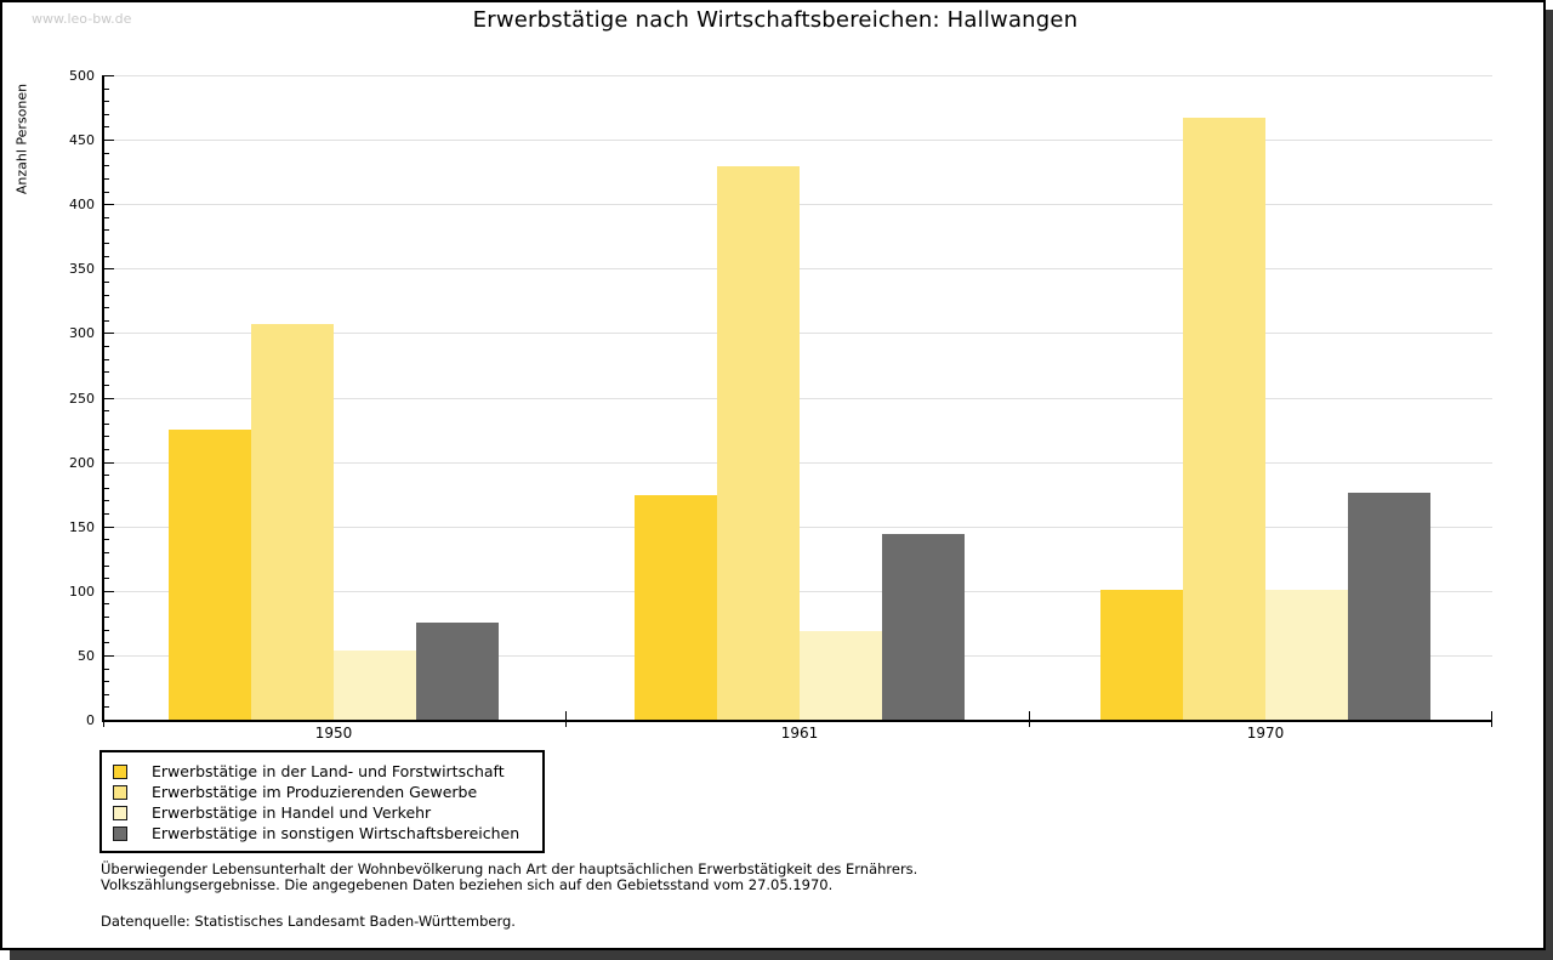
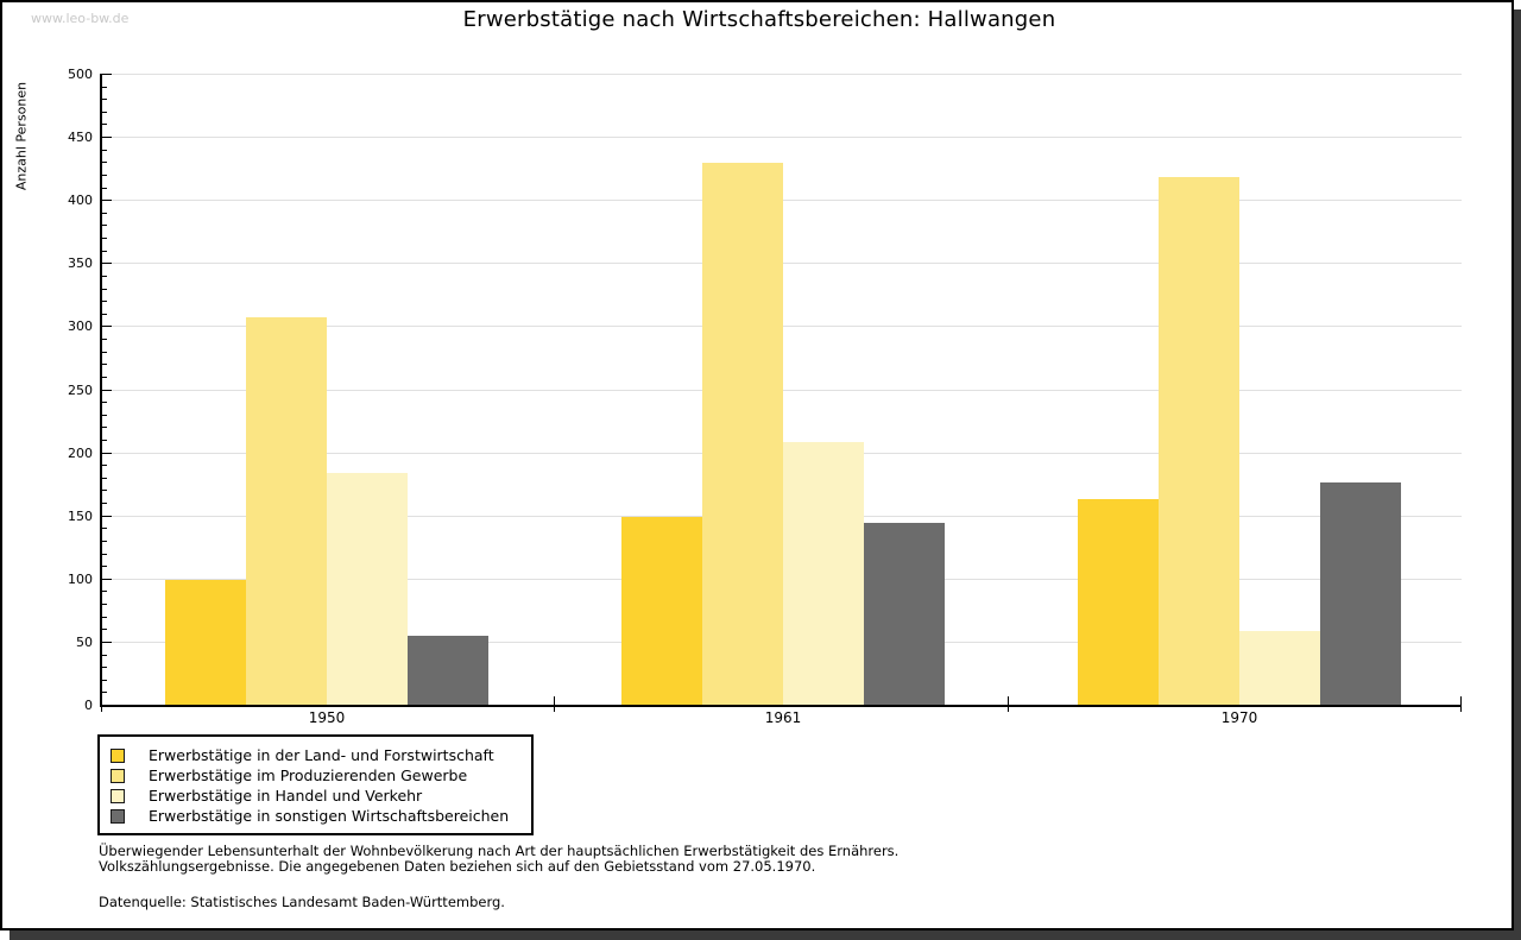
Erwerbstätige in der Land- und Forstwirtschaft/1950: 225 -> 99
Erwerbstätige in Handel und Verkehr/1950: 54 -> 184
Erwerbstätige in sonstigen Wirtschaftsbereichen/1950: 75 -> 55
Erwerbstätige in der Land- und Forstwirtschaft/1961: 174 -> 149
Erwerbstätige in Handel und Verkehr/1961: 69 -> 208
Erwerbstätige in der Land- und Forstwirtschaft/1970: 101 -> 163
Erwerbstätige im Produzierenden Gewerbe/1970: 467 -> 418
Erwerbstätige in Handel und Verkehr/1970: 101 -> 58
